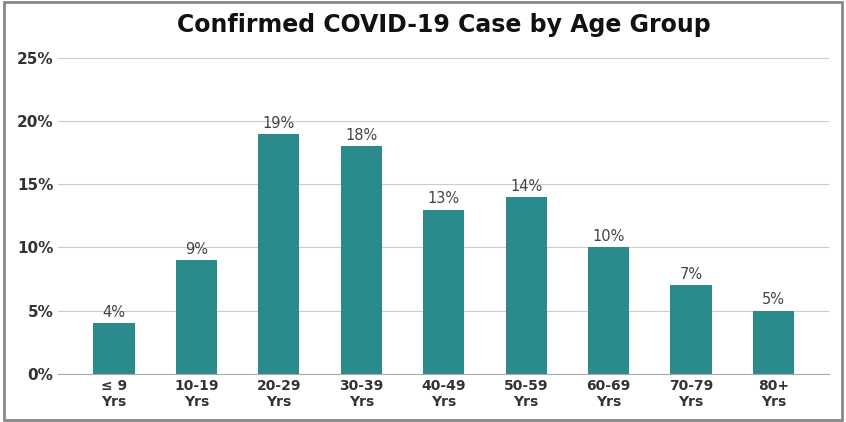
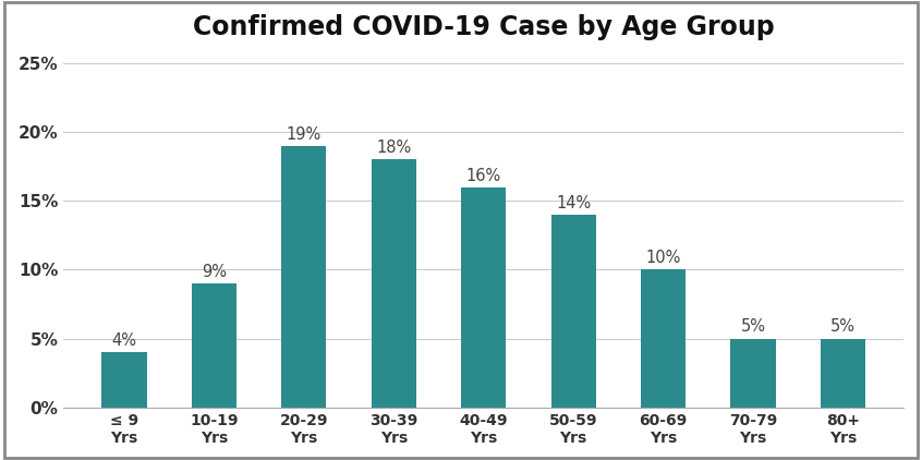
40-49 Yrs: 13% -> 16%
70-79 Yrs: 7% -> 5%
